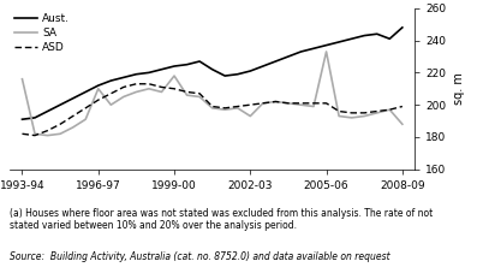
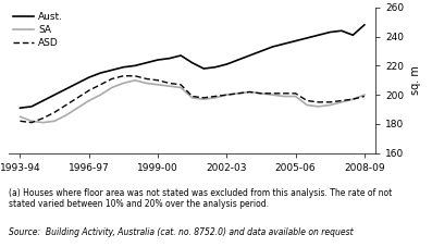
SA/1993-94: 216 -> 185
SA/1996-97: 210 -> 196
SA/1999-00: 218 -> 207
SA/2002-03: 193 -> 200
SA/2005-06: 233 -> 199
SA/2008-09: 188 -> 200
